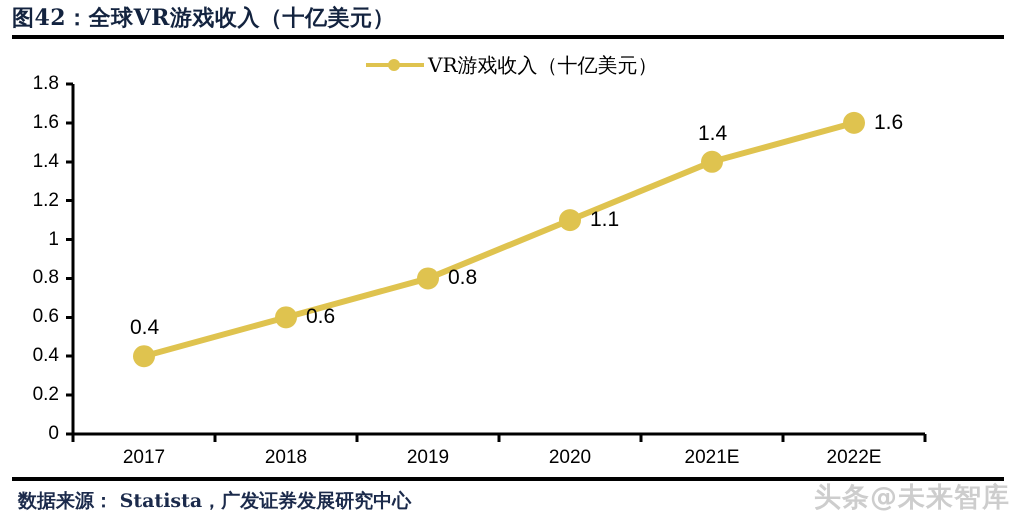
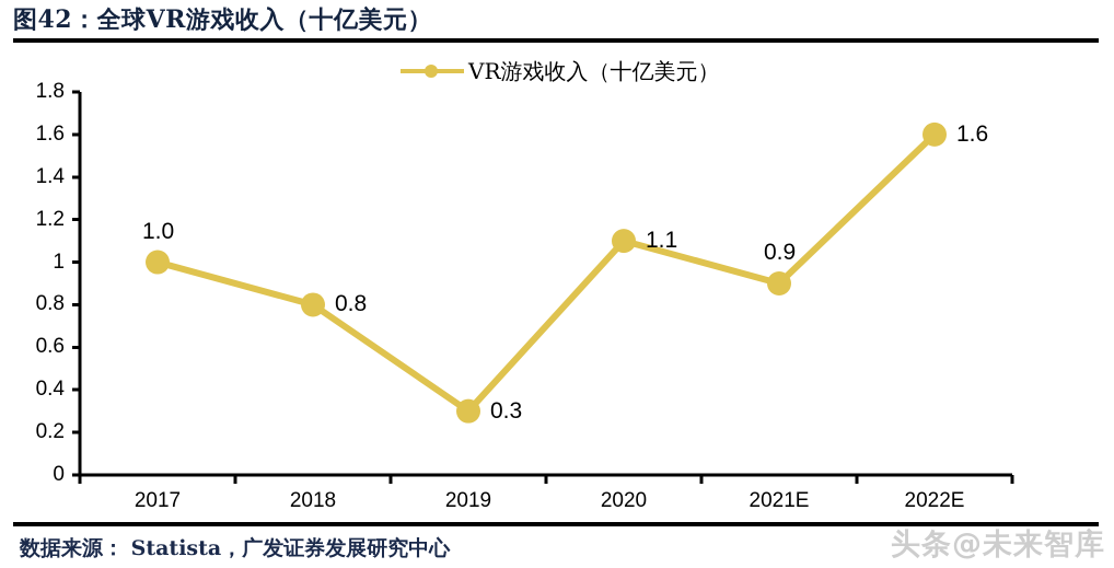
2017: 0.4 -> 1.0
2018: 0.6 -> 0.8
2019: 0.8 -> 0.3
2021E: 1.4 -> 0.9
